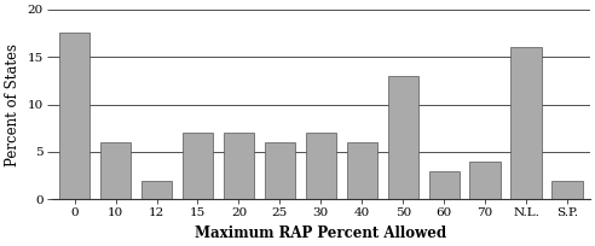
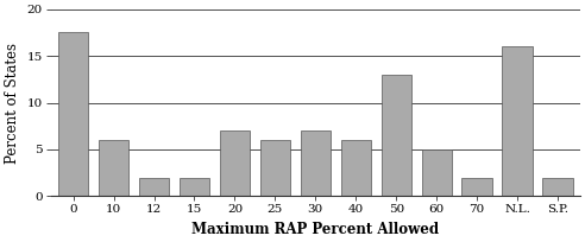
15: 7.0 -> 2.0
60: 3.0 -> 5.0
70: 4.0 -> 2.0
